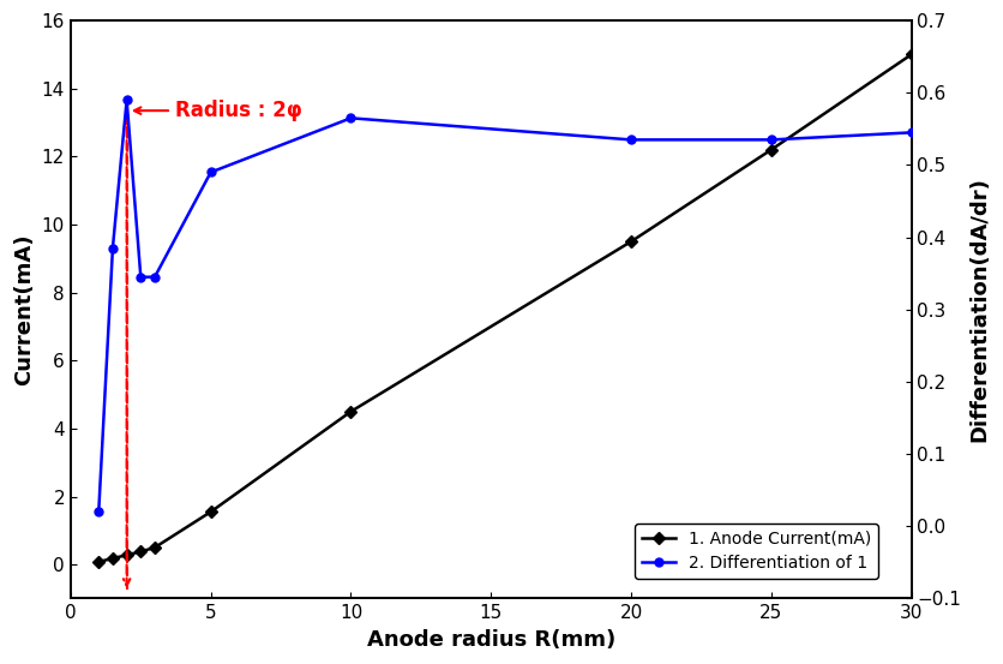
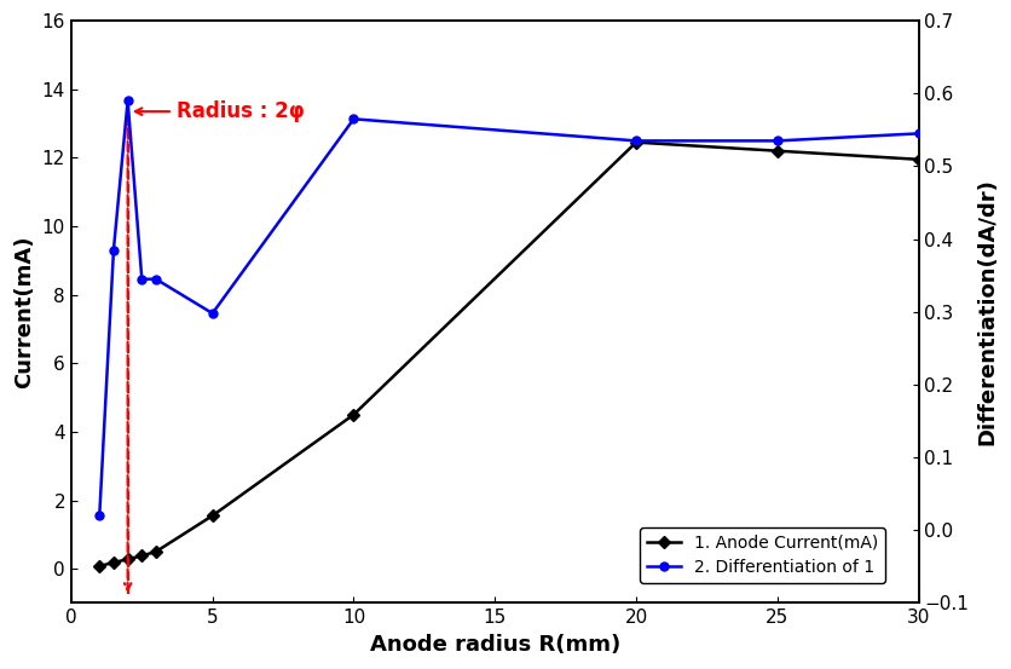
2. Differentiation of 1/5: 0.490 -> 0.298
1. Anode Current(mA)/20: 9.50 -> 12.45
1. Anode Current(mA)/30: 15.00 -> 11.95
